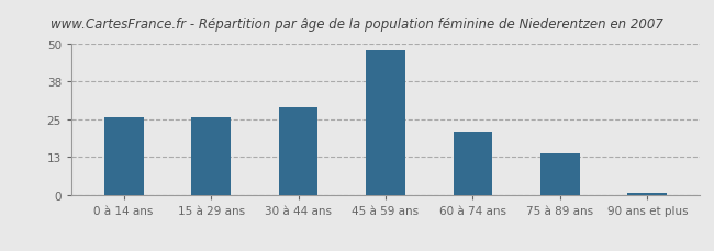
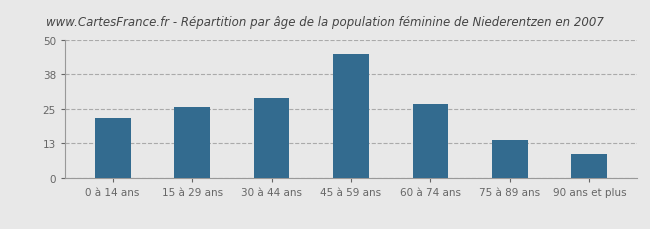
0 à 14 ans: 26 -> 22
45 à 59 ans: 48 -> 45
60 à 74 ans: 21 -> 27
90 ans et plus: 1 -> 9
